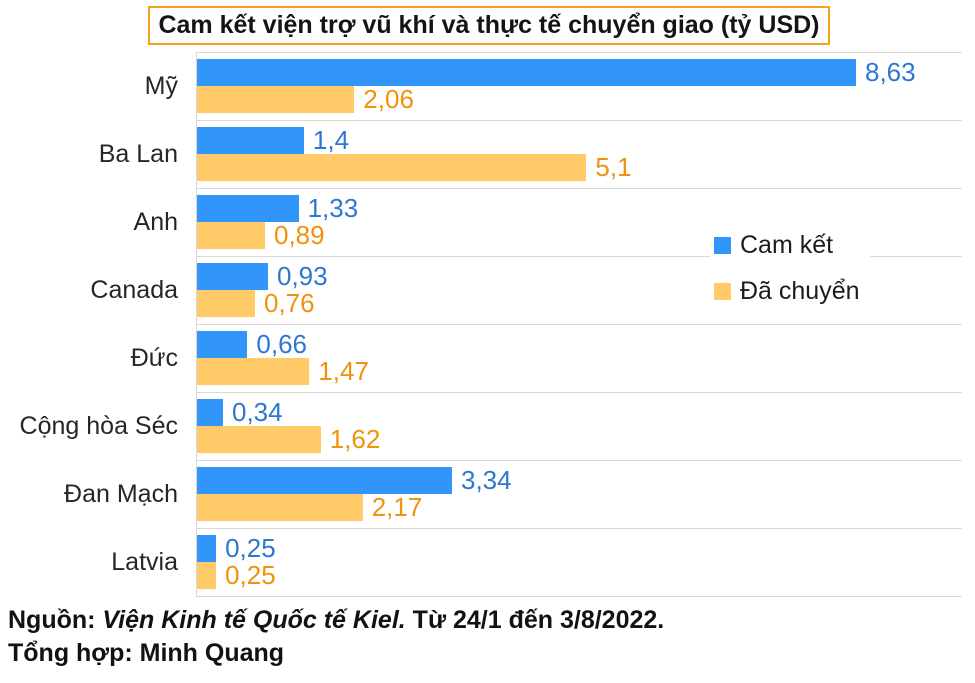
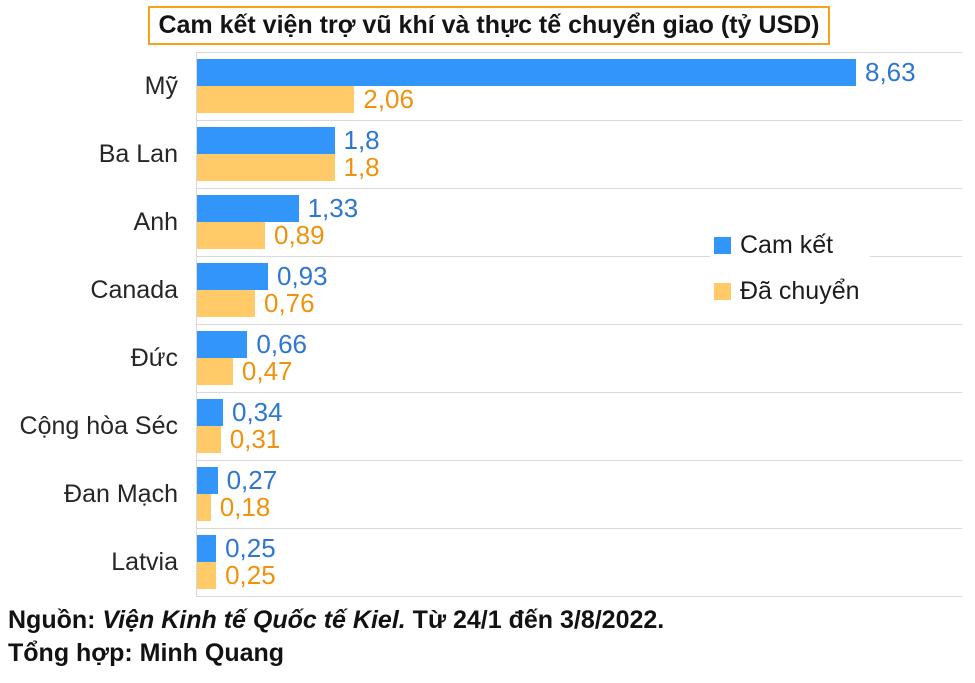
Cam kết/Ba Lan: 1,4 -> 1,8
Đã chuyển/Ba Lan: 5,1 -> 1,8
Đã chuyển/Đức: 1,47 -> 0,47
Đã chuyển/Cộng hòa Séc: 1,62 -> 0,31
Cam kết/Đan Mạch: 3,34 -> 0,27
Đã chuyển/Đan Mạch: 2,17 -> 0,18
